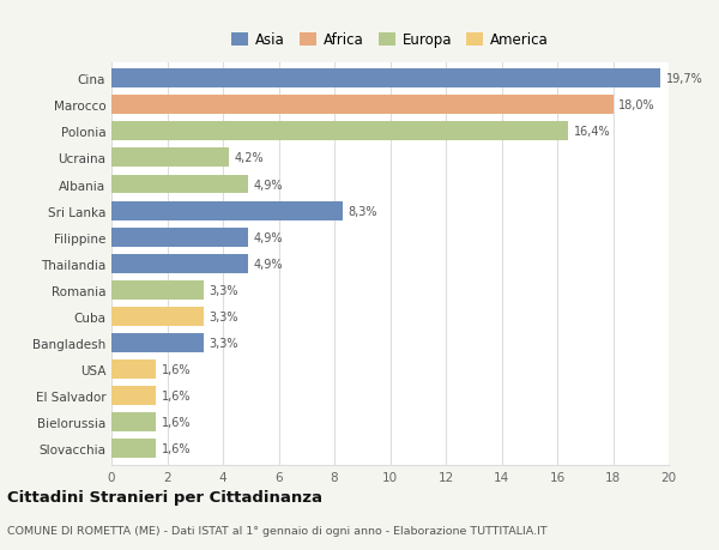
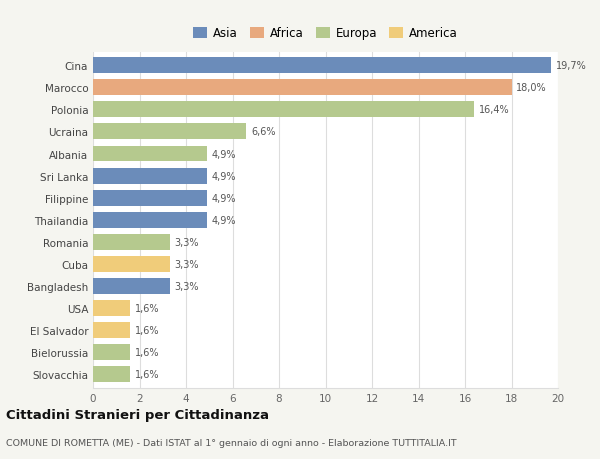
Ucraina: 4,2% -> 6,6%
Sri Lanka: 8,3% -> 4,9%
